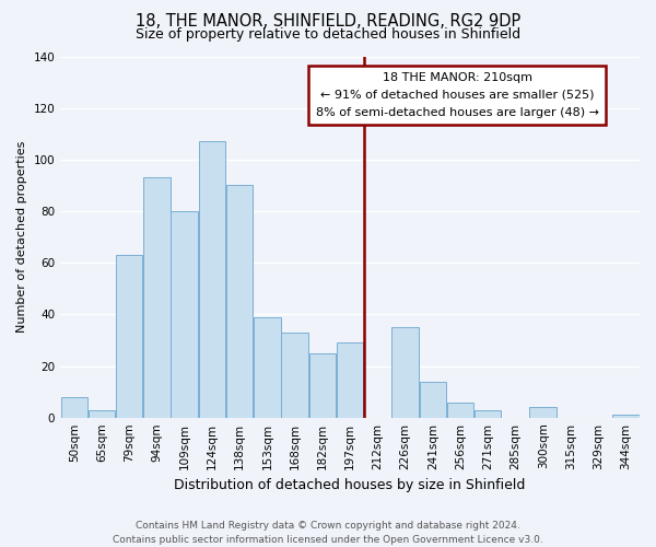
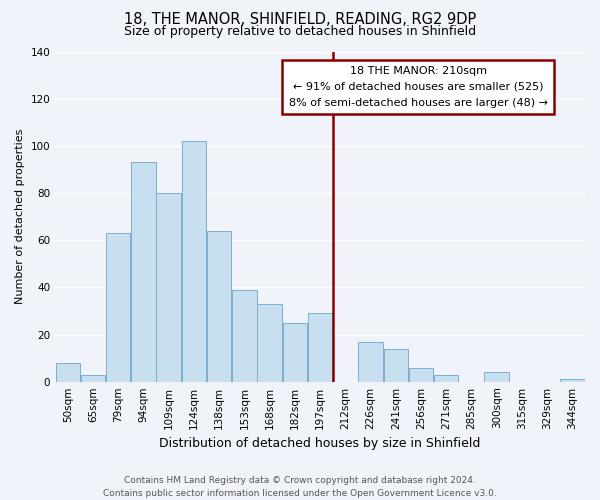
124sqm: 107 -> 102
138sqm: 90 -> 64
226sqm: 35 -> 17
